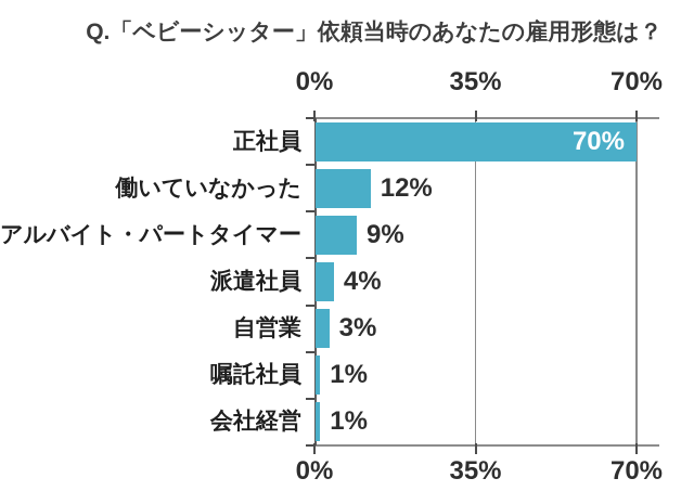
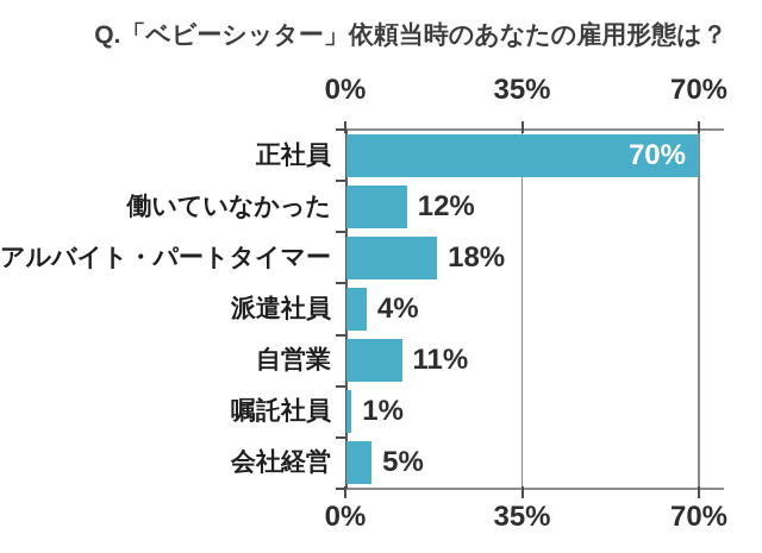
アルバイト・パートタイマー: 9% -> 18%
自営業: 3% -> 11%
会社経営: 1% -> 5%
